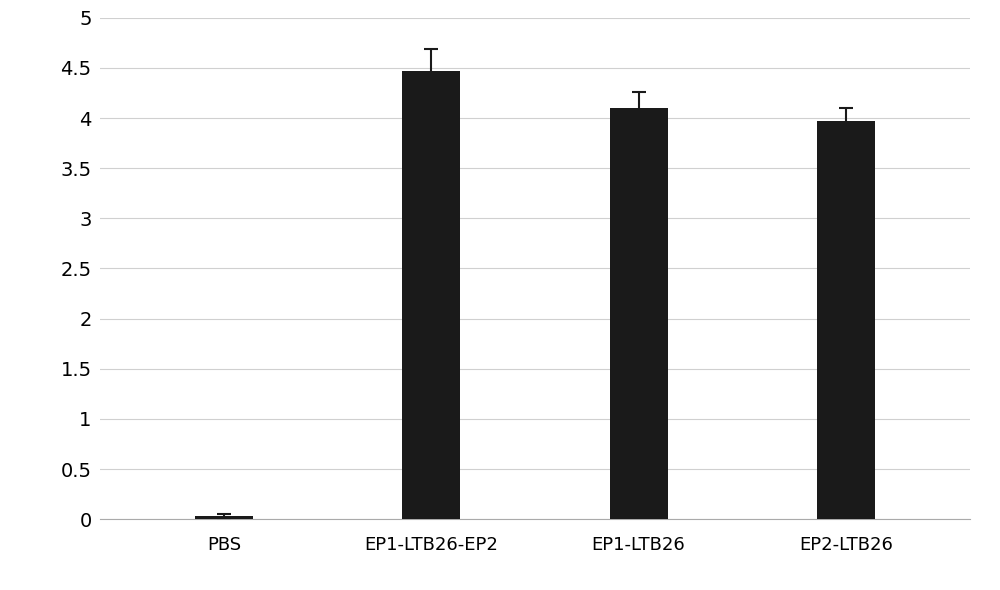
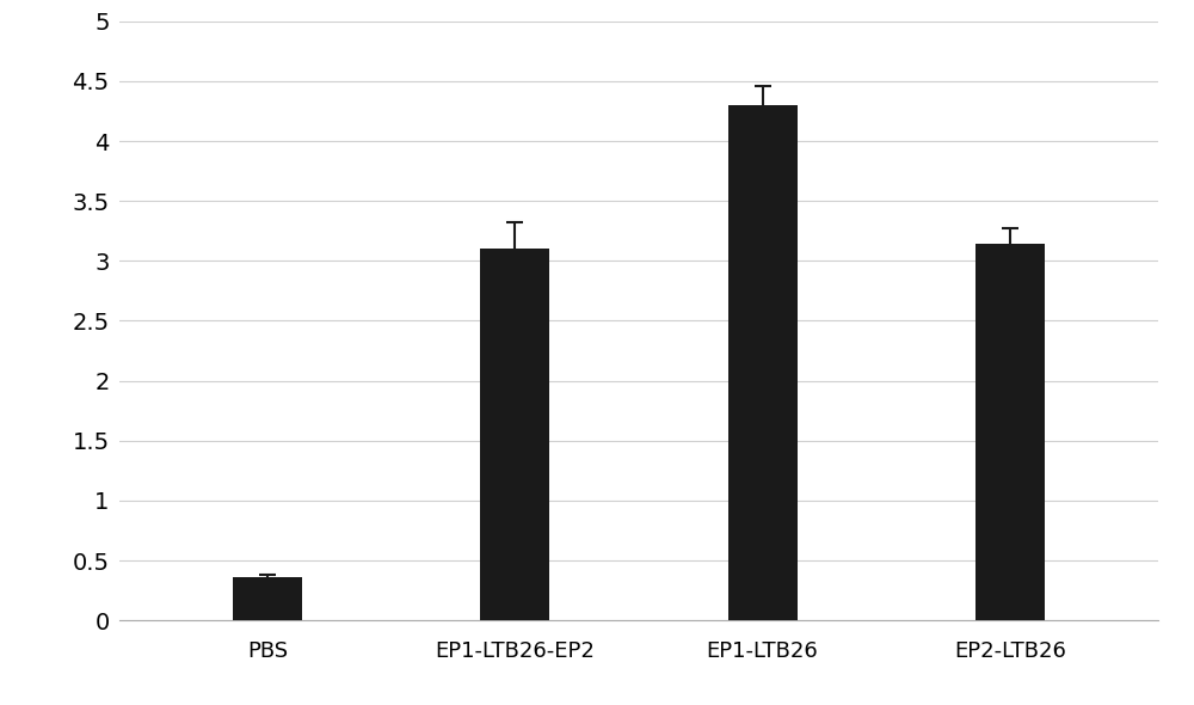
PBS: 0.03 -> 0.36
EP1-LTB26-EP2: 4.47 -> 3.10
EP1-LTB26: 4.10 -> 4.30
EP2-LTB26: 3.97 -> 3.14
